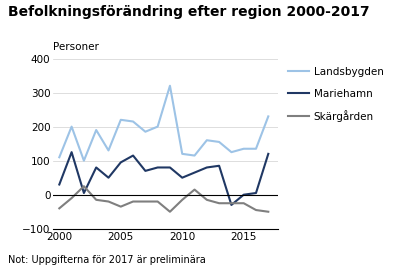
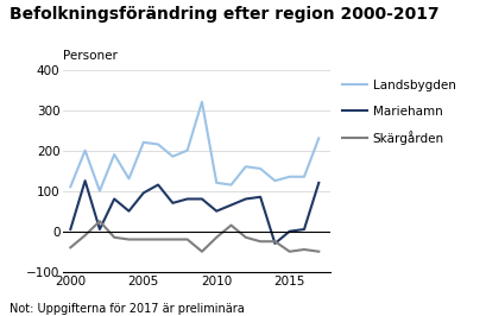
Mariehamn/2000: 30 -> 5
Skärgården/2005: -35 -> -20
Skärgården/2015: -25 -> -50
